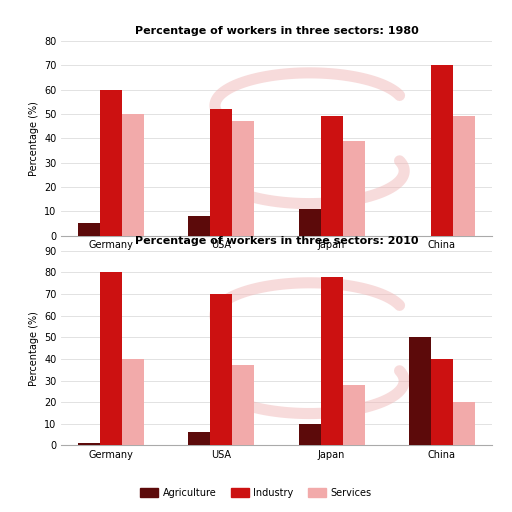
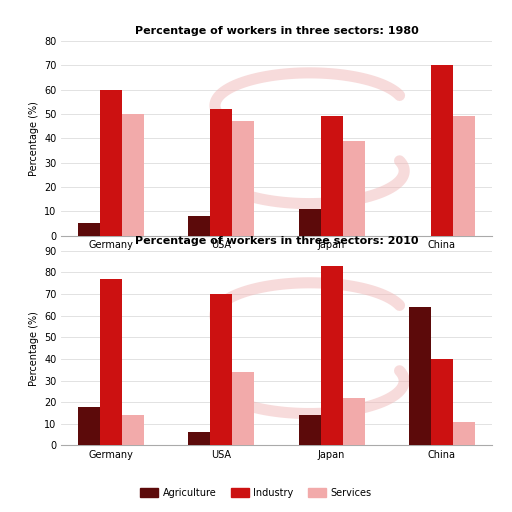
Percentage of workers in three sectors: 2010/Agriculture/Germany: 1 -> 18
Percentage of workers in three sectors: 2010/Industry/Germany: 80 -> 77
Percentage of workers in three sectors: 2010/Services/Germany: 40 -> 14
Percentage of workers in three sectors: 2010/Services/USA: 37 -> 34
Percentage of workers in three sectors: 2010/Agriculture/Japan: 10 -> 14
Percentage of workers in three sectors: 2010/Industry/Japan: 78 -> 83
Percentage of workers in three sectors: 2010/Services/Japan: 28 -> 22
Percentage of workers in three sectors: 2010/Agriculture/China: 50 -> 64
Percentage of workers in three sectors: 2010/Services/China: 20 -> 11
